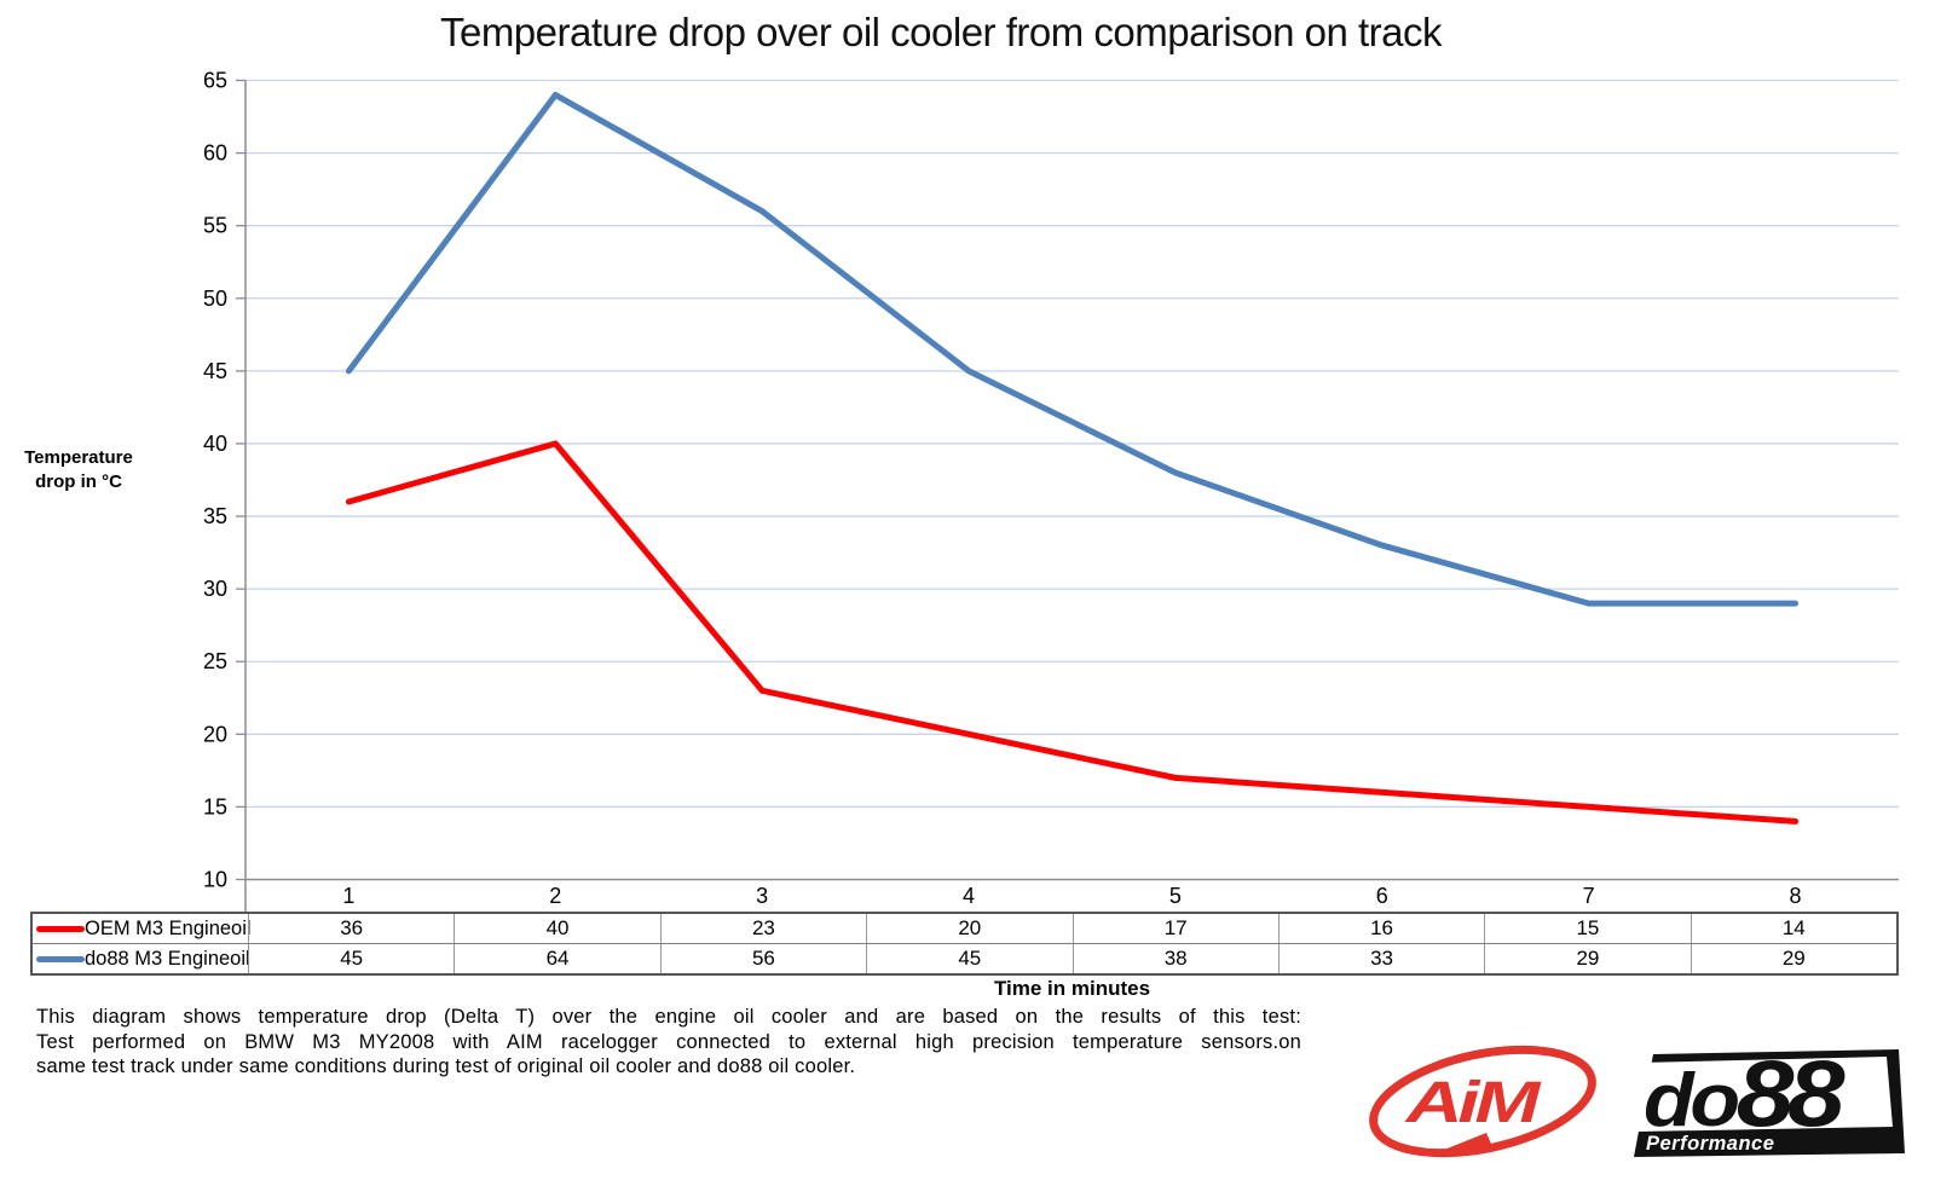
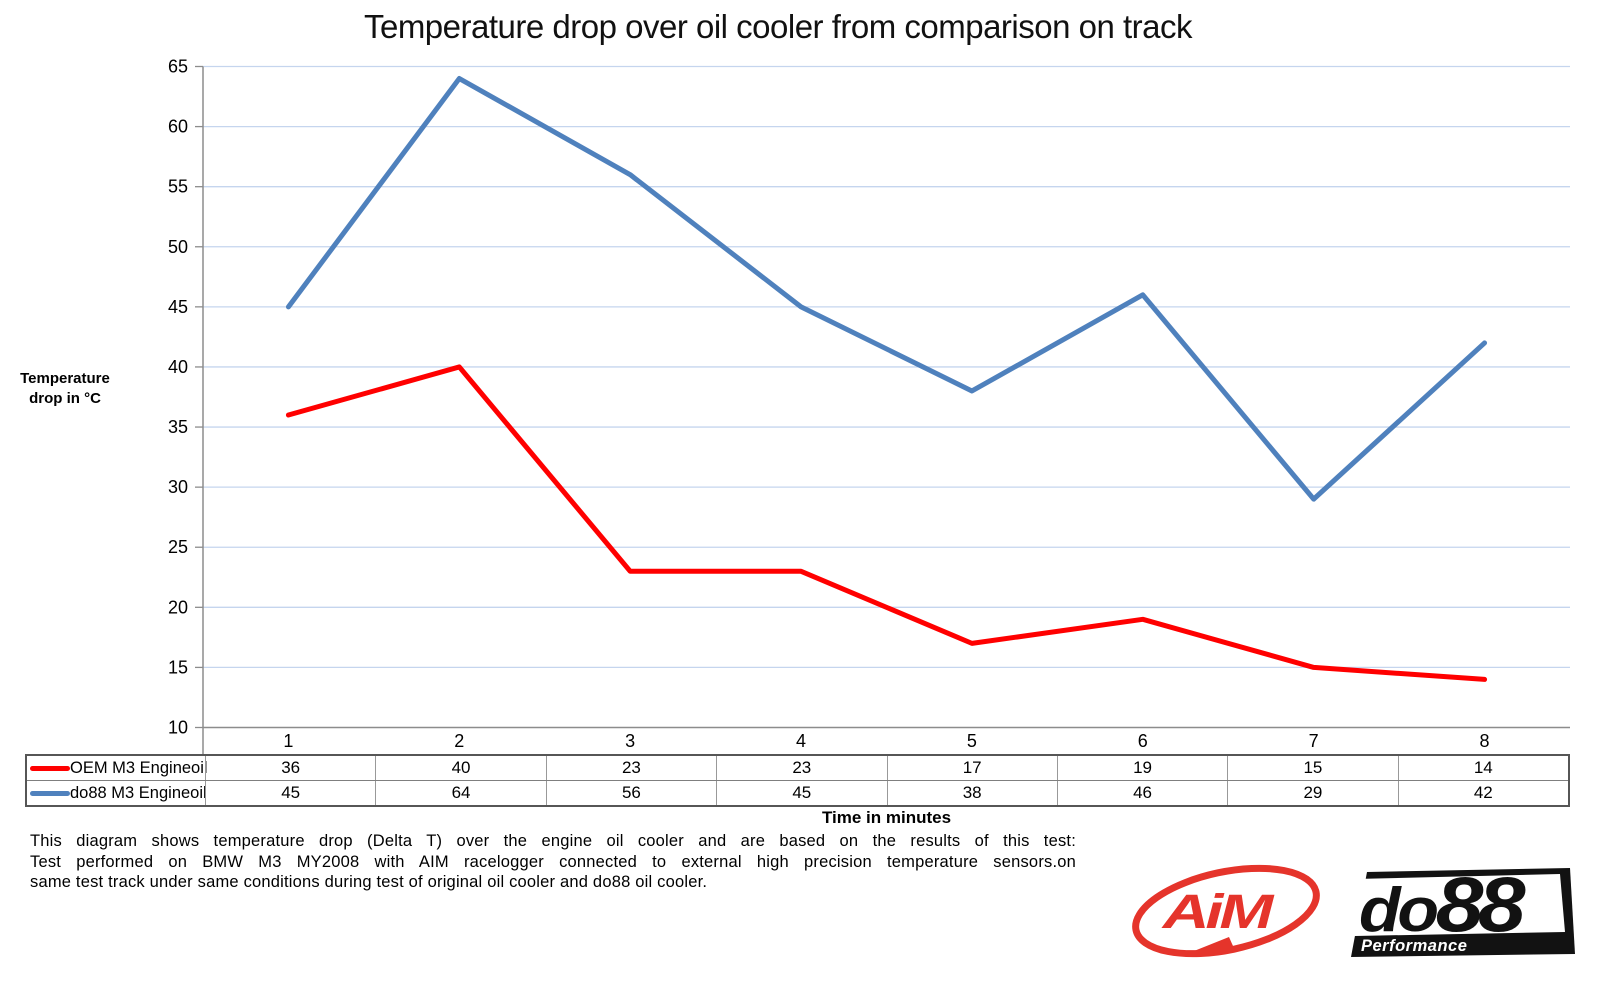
OEM M3 Engineoil/4: 20 -> 23
OEM M3 Engineoil/6: 16 -> 19
do88 M3 Engineoil/6: 33 -> 46
do88 M3 Engineoil/8: 29 -> 42
